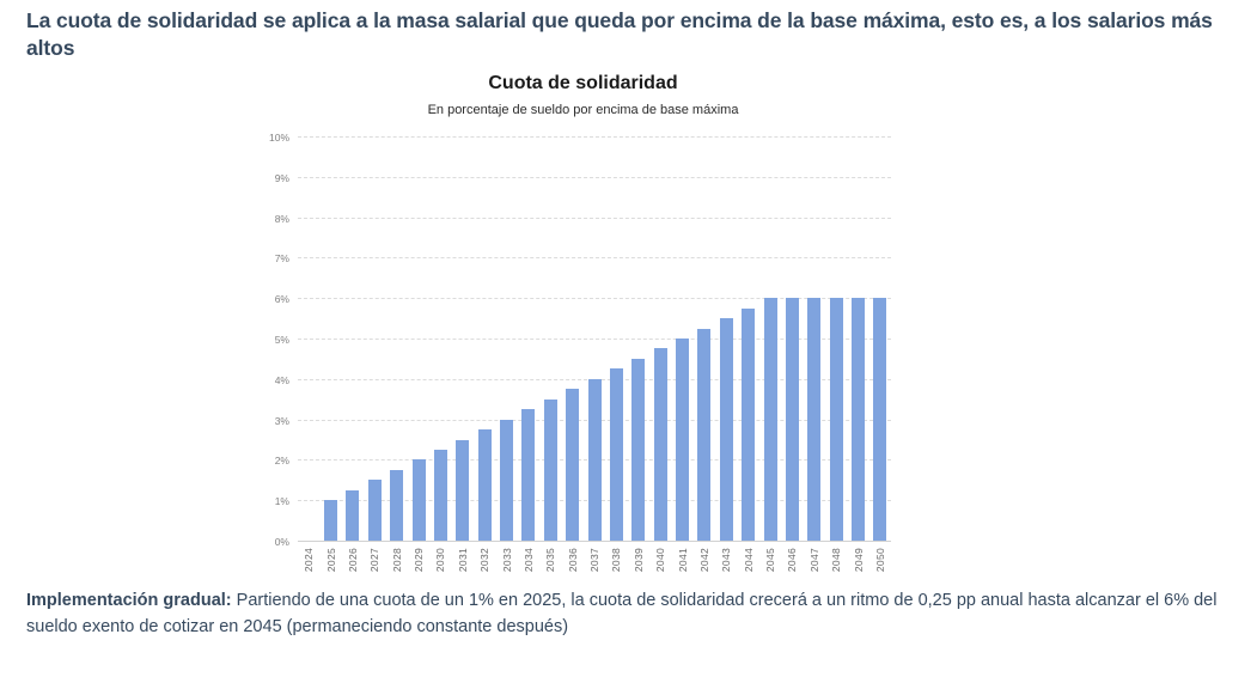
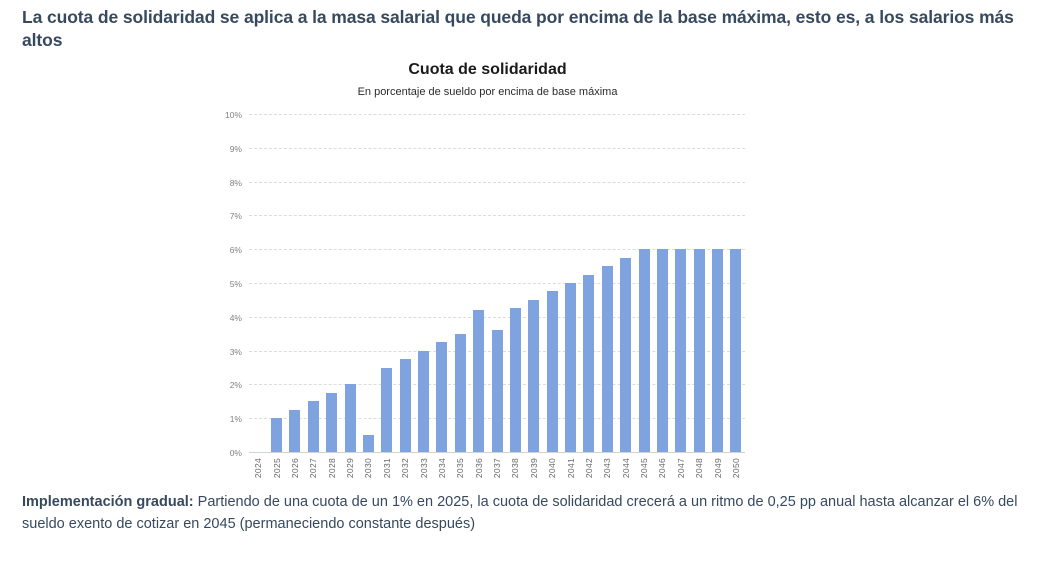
2030: 2.2% -> 0.5%
2036: 3.8% -> 4.2%
2037: 4.0% -> 3.6%
